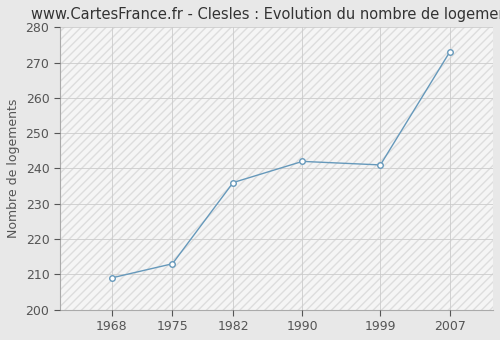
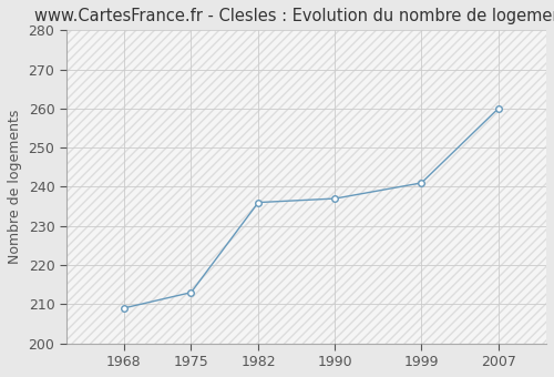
1990: 242 -> 237
2007: 273 -> 260
